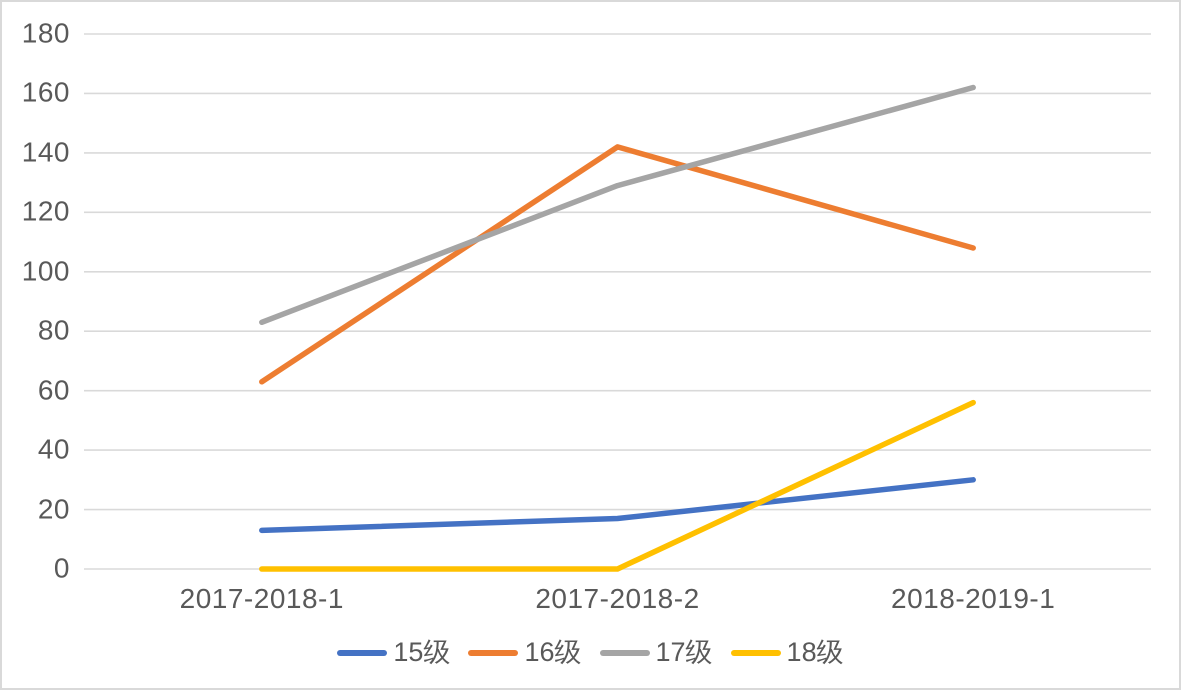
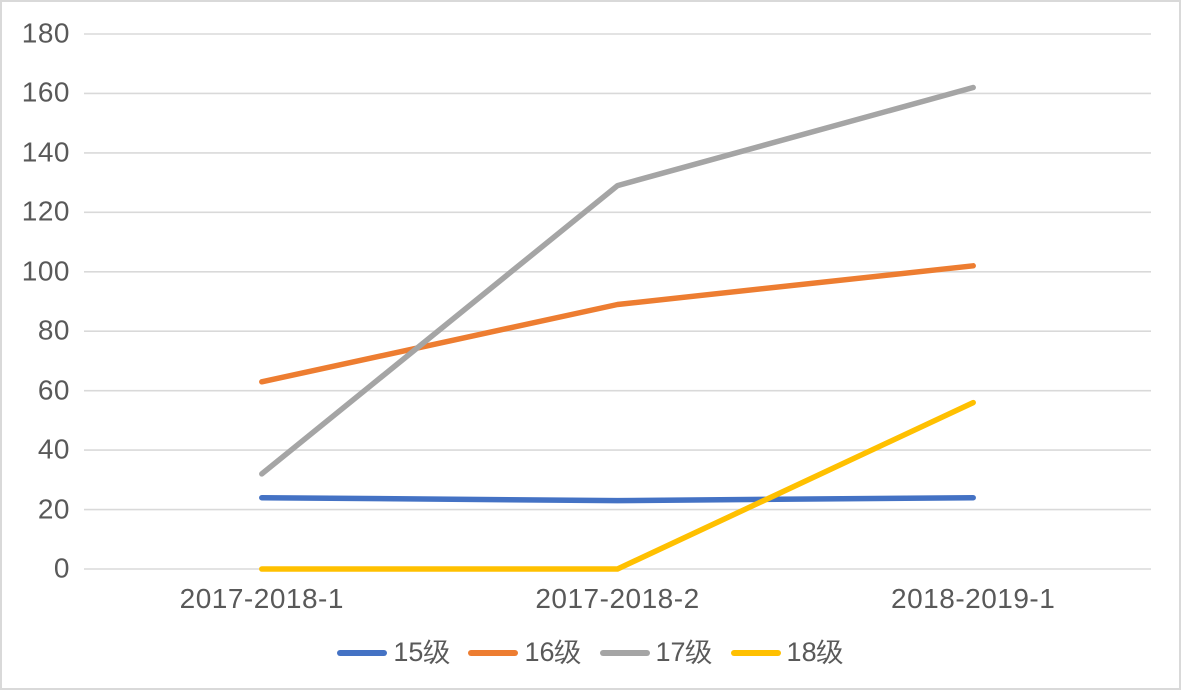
15级/2017-2018-1: 13 -> 24
17级/2017-2018-1: 83 -> 32
15级/2017-2018-2: 17 -> 23
16级/2017-2018-2: 142 -> 89
15级/2018-2019-1: 30 -> 24
16级/2018-2019-1: 108 -> 102
